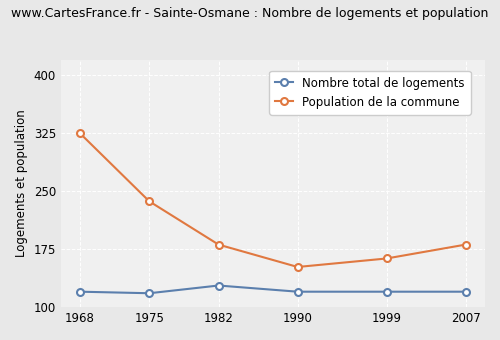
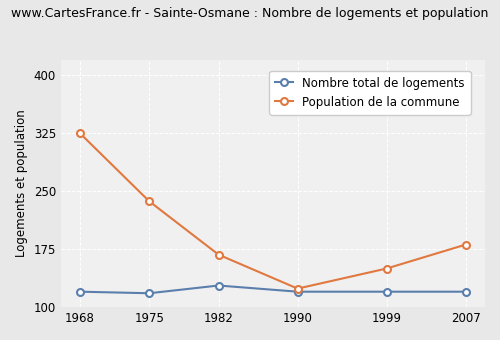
Population de la commune/1982: 181 -> 168
Population de la commune/1990: 152 -> 124
Population de la commune/1999: 163 -> 150
